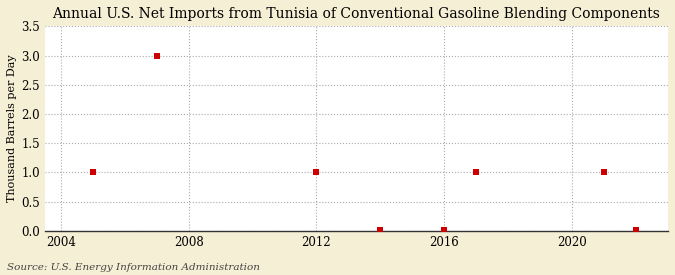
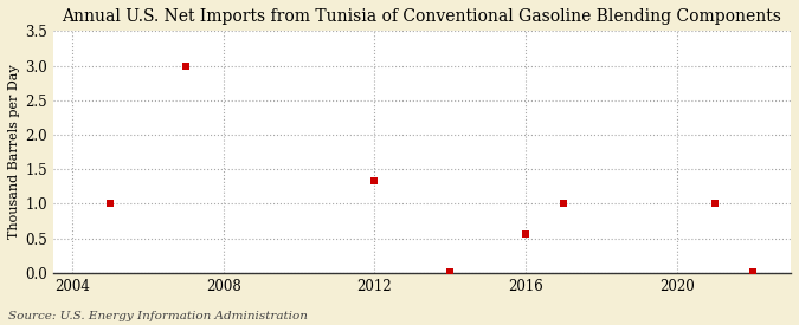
2012: 1.00 -> 1.34
2016: 0.02 -> 0.56
